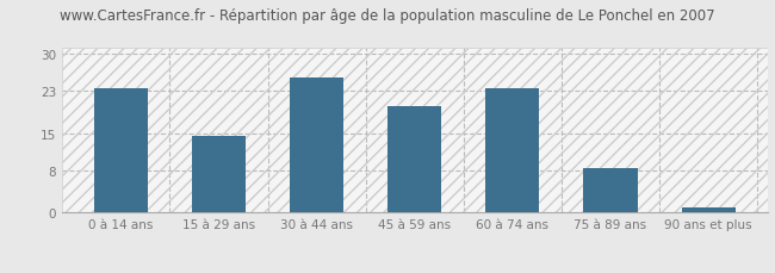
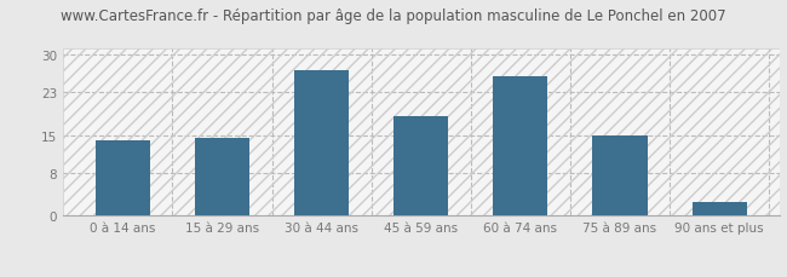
0 à 14 ans: 23.5 -> 14.0
30 à 44 ans: 25.5 -> 27.0
45 à 59 ans: 20.0 -> 18.5
60 à 74 ans: 23.5 -> 26.0
75 à 89 ans: 8.5 -> 15.0
90 ans et plus: 1.0 -> 2.5
